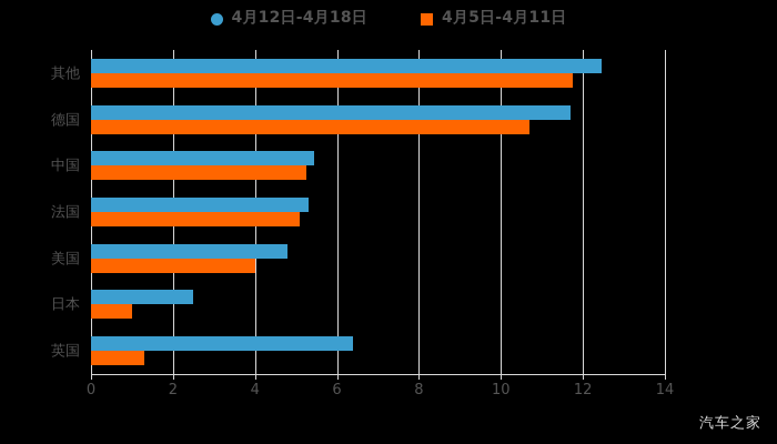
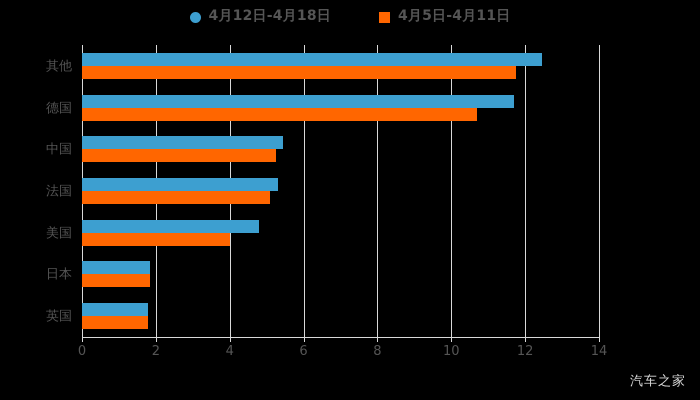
4月12日-4月18日/日本: 2.5 -> 1.9
4月5日-4月11日/日本: 1.0 -> 1.9
4月12日-4月18日/英国: 6.4 -> 1.8
4月5日-4月11日/英国: 1.3 -> 1.8
